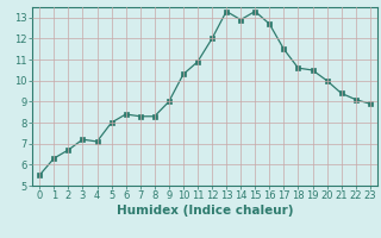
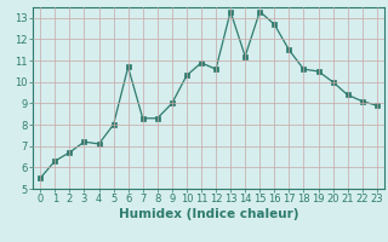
6: 8.4 -> 10.7
12: 12.0 -> 10.6
14: 12.9 -> 11.2
